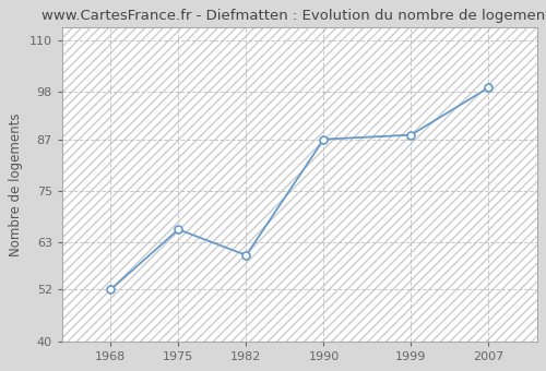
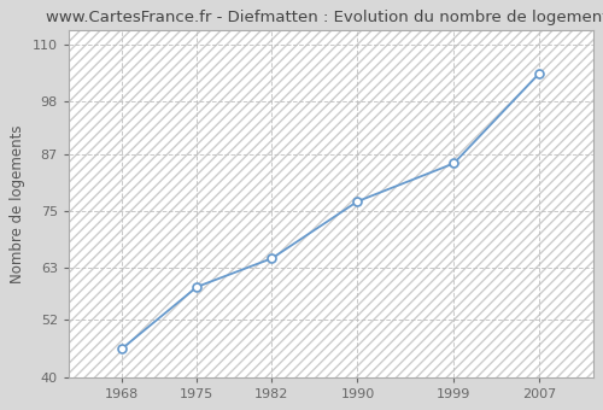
1968: 52 -> 46
1975: 66 -> 59
1982: 60 -> 65
1990: 87 -> 77
1999: 88 -> 85
2007: 99 -> 104
